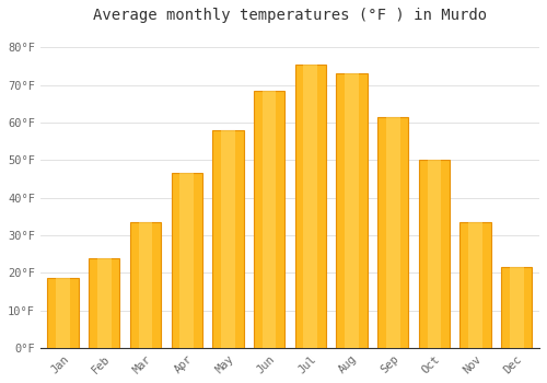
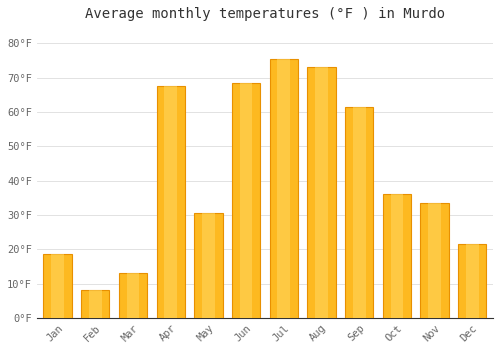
Feb: 24.0°F -> 8.0°F
Mar: 33.5°F -> 13.0°F
Apr: 46.5°F -> 67.5°F
May: 58.0°F -> 30.5°F
Oct: 50.0°F -> 36.0°F
